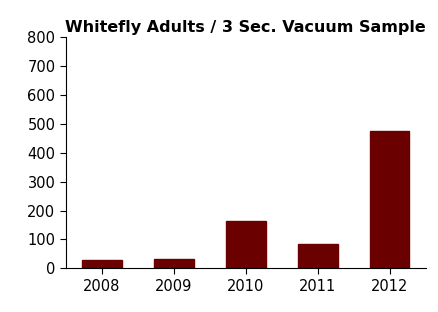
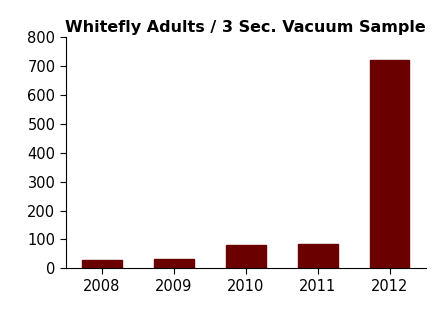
2010: 165 -> 82
2012: 475 -> 722
